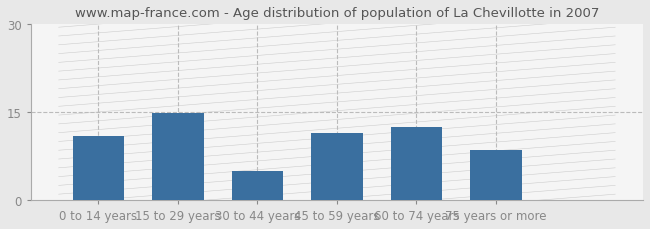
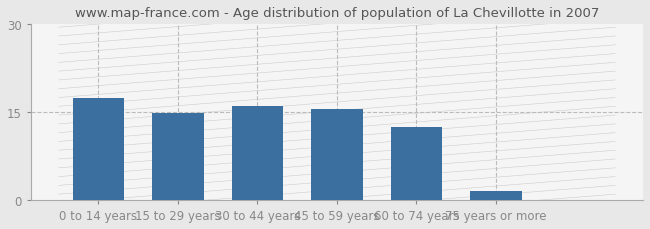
0 to 14 years: 11.0 -> 17.5
30 to 44 years: 5.0 -> 16.0
45 to 59 years: 11.4 -> 15.5
75 years or more: 8.6 -> 1.5
